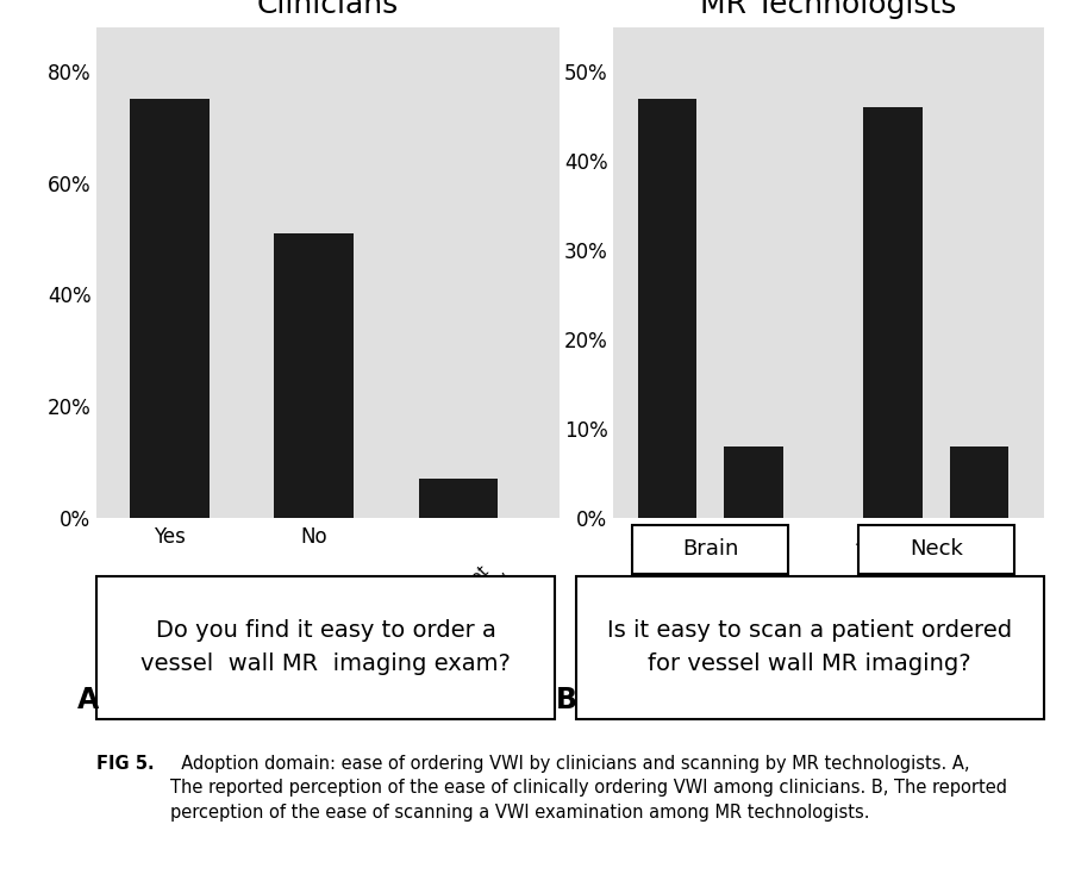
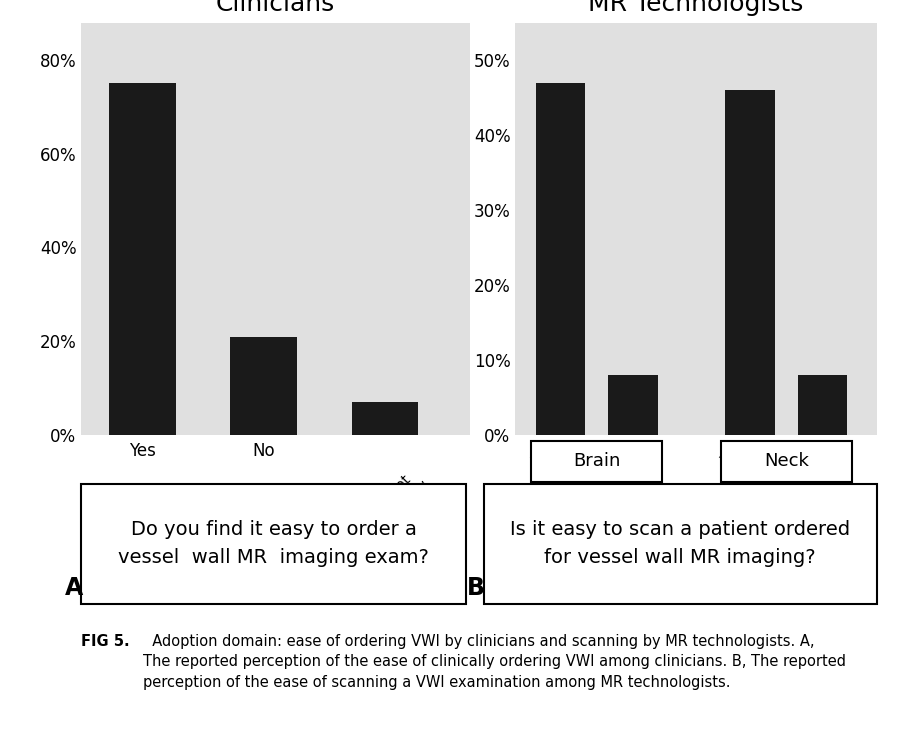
No: 51% -> 21%
